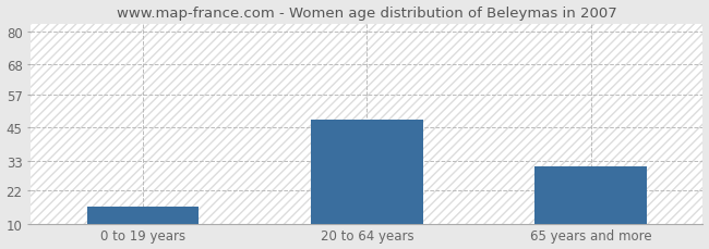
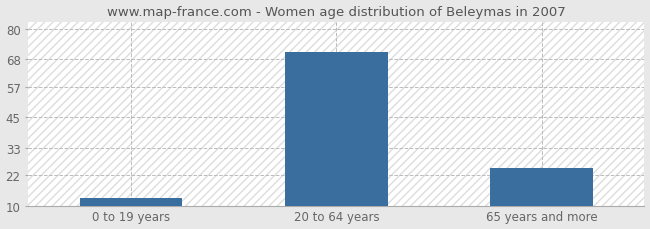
0 to 19 years: 16 -> 13
20 to 64 years: 48 -> 71
65 years and more: 31 -> 25
